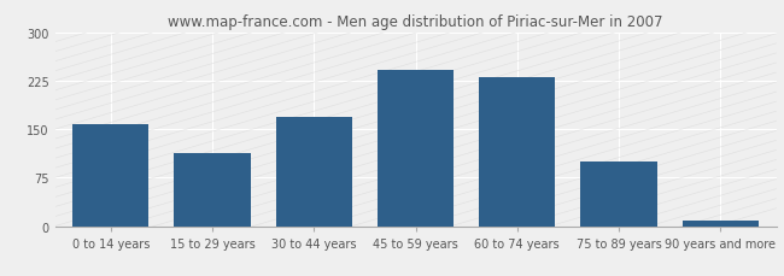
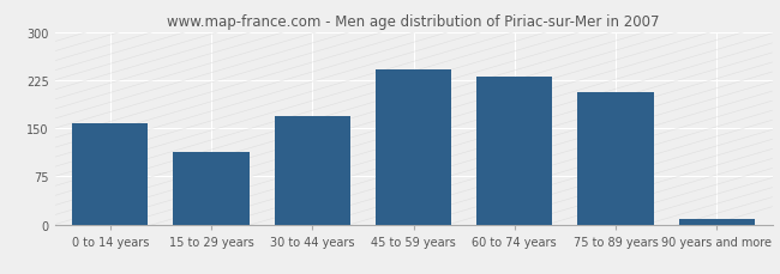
75 to 89 years: 100 -> 206
